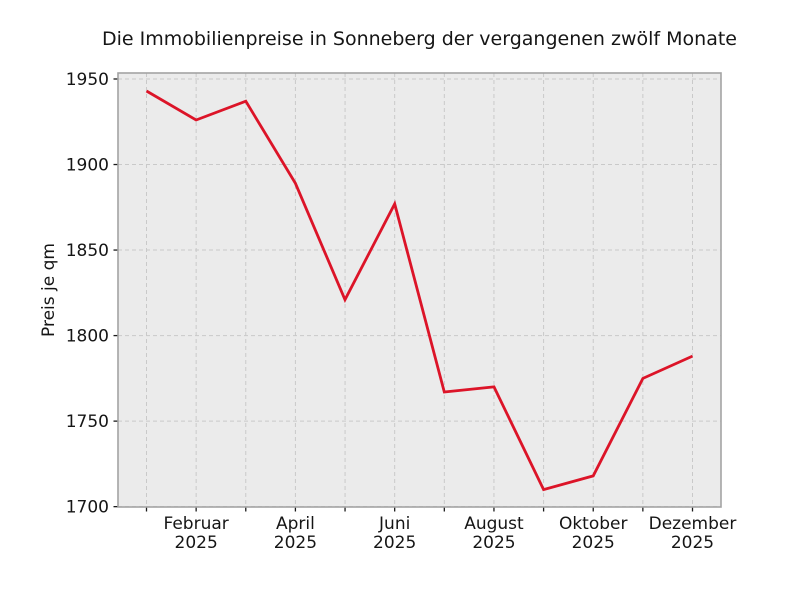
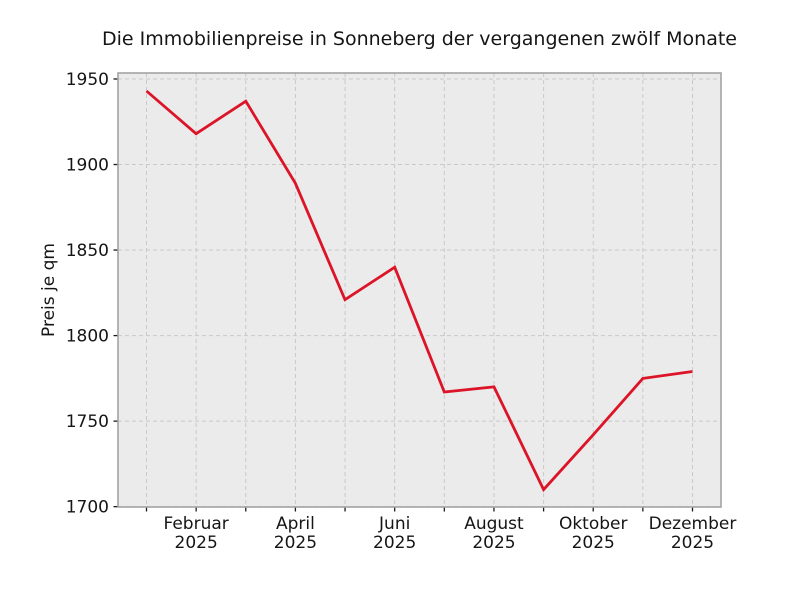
Februar 2025: 1926 -> 1918
Juni 2025: 1877 -> 1840
Oktober 2025: 1718 -> 1742
Dezember 2025: 1788 -> 1779
